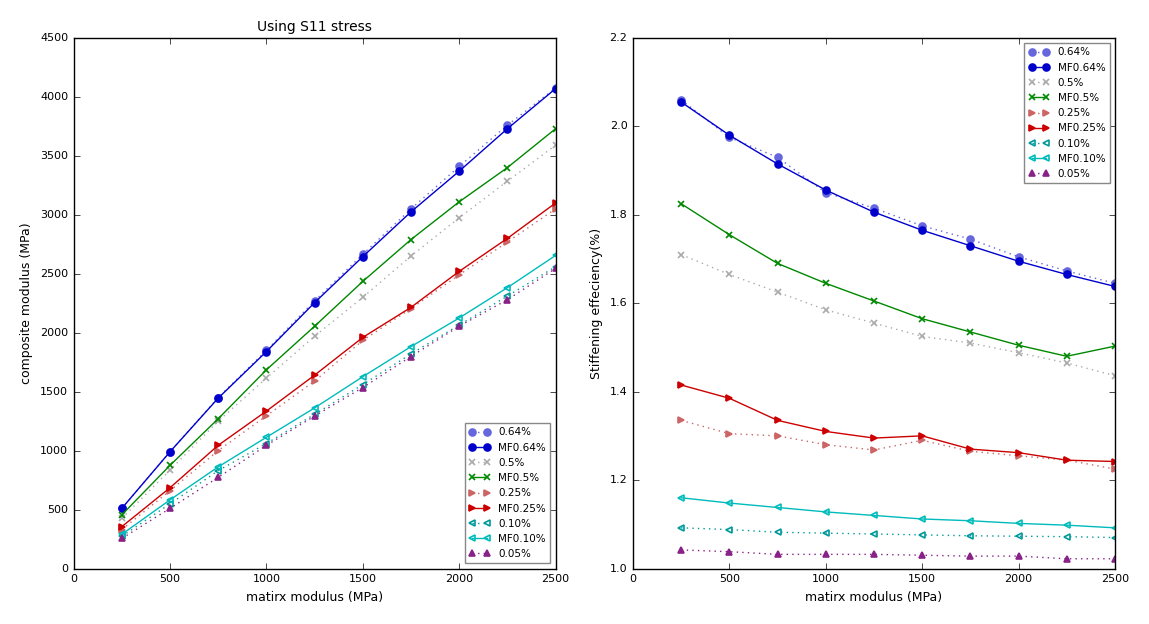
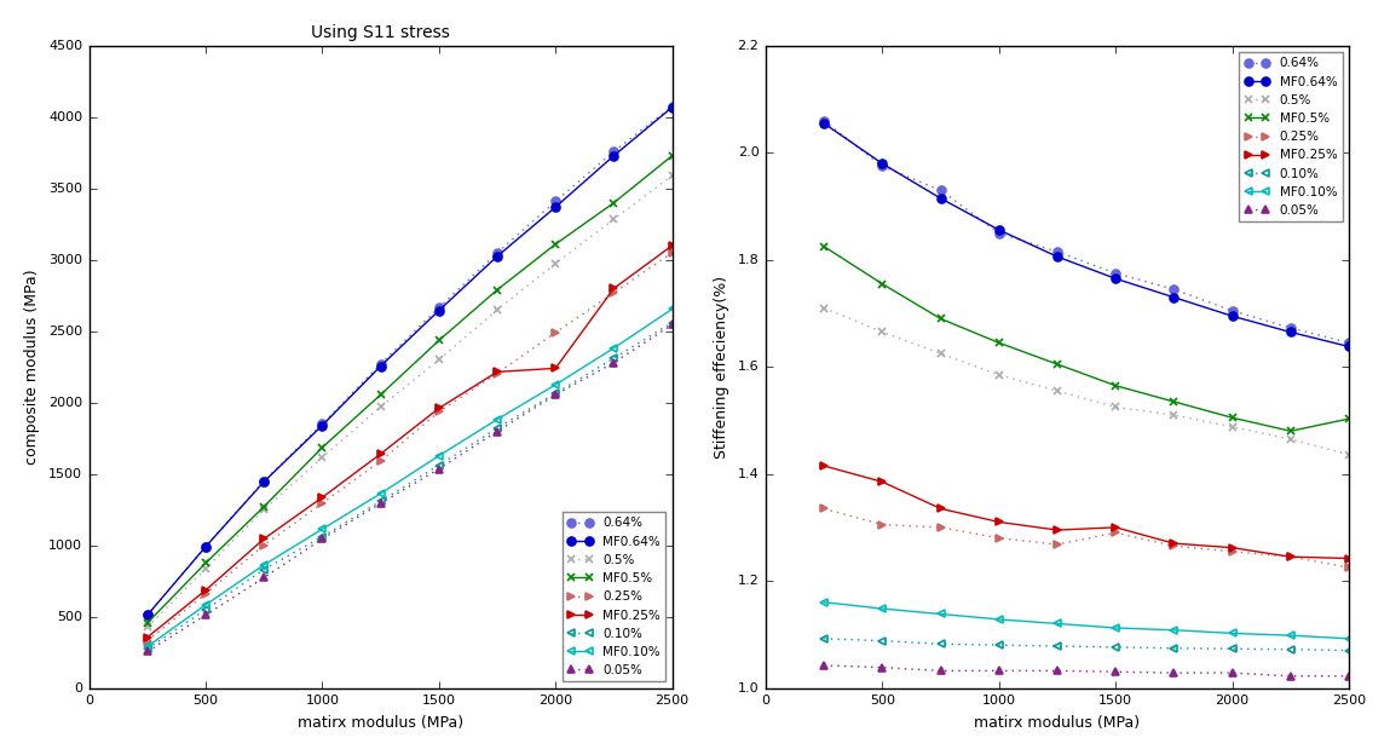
Using S11 stress/MF0.25%/2000: 2520 -> 2240
